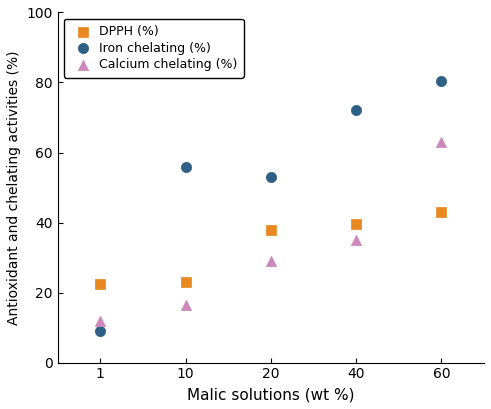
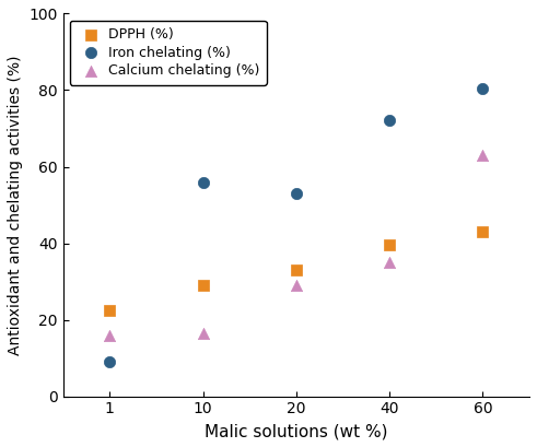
Calcium chelating (%)/1: 12.0 -> 16.0
DPPH (%)/10: 23.0 -> 29.0
DPPH (%)/20: 38.0 -> 33.0
